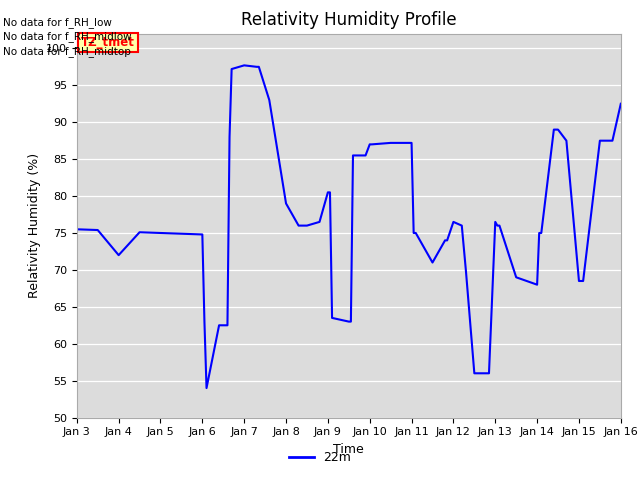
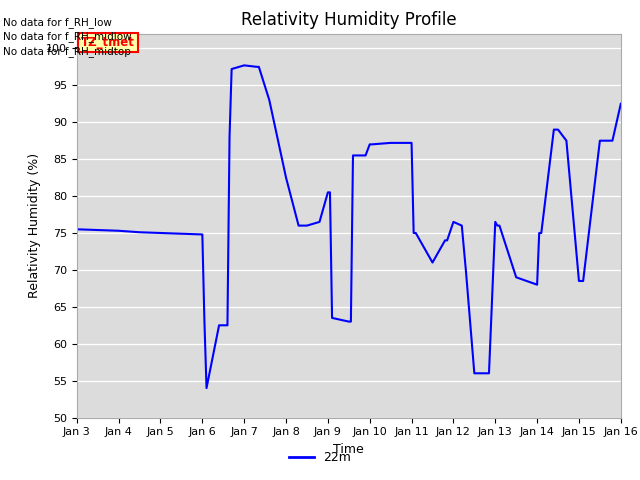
Jan 4: 72.0 -> 75.3
Jan 8: 79.0 -> 82.5
